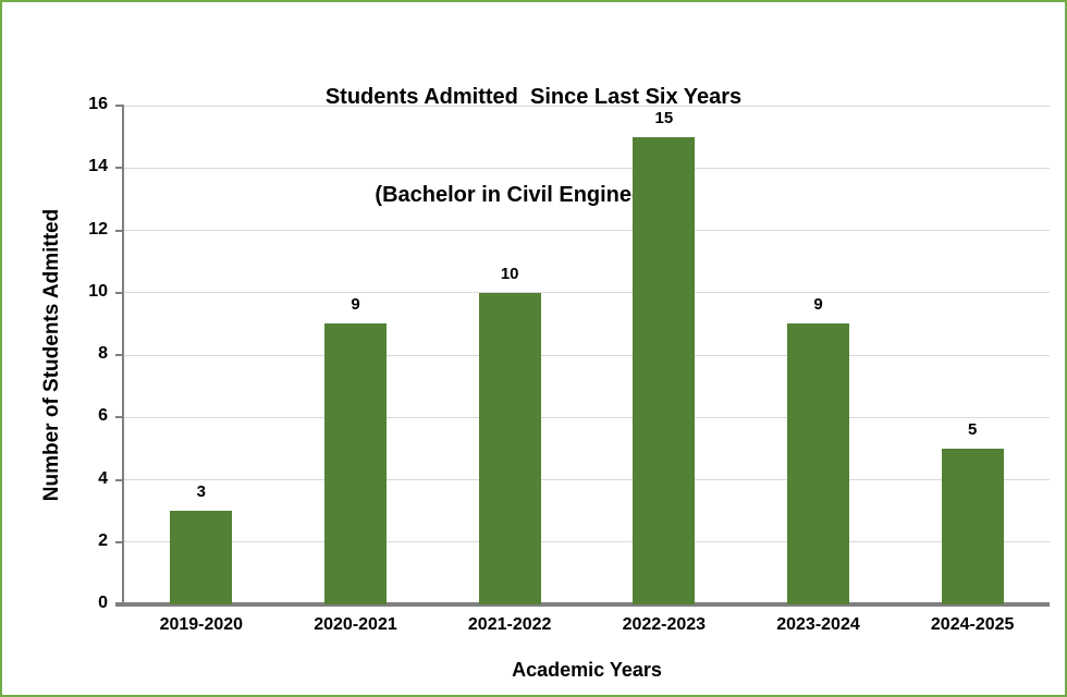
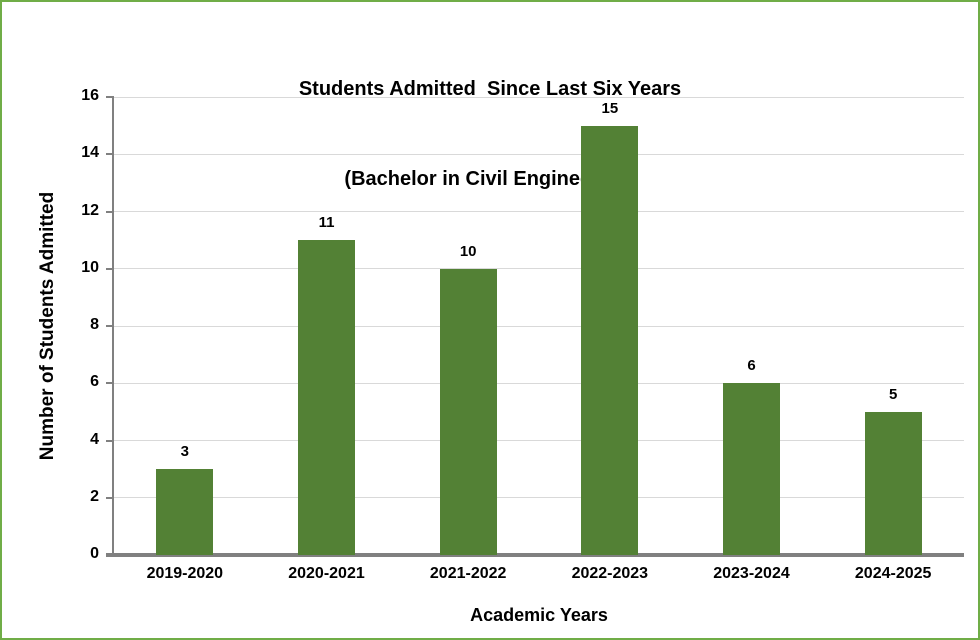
2020-2021: 9 -> 11
2023-2024: 9 -> 6
